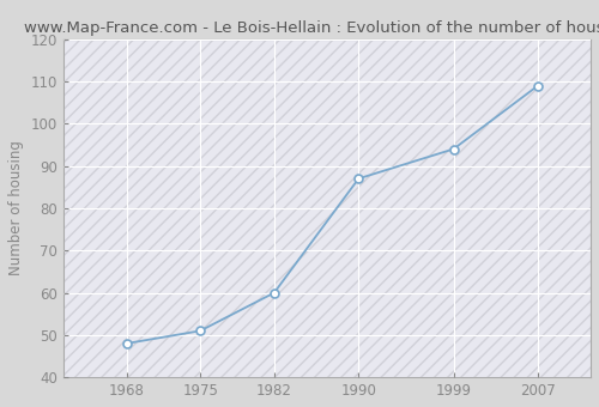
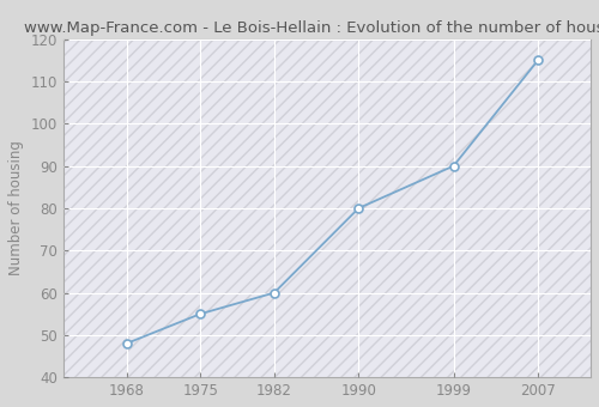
1975: 51 -> 55
1990: 87 -> 80
1999: 94 -> 90
2007: 109 -> 115
